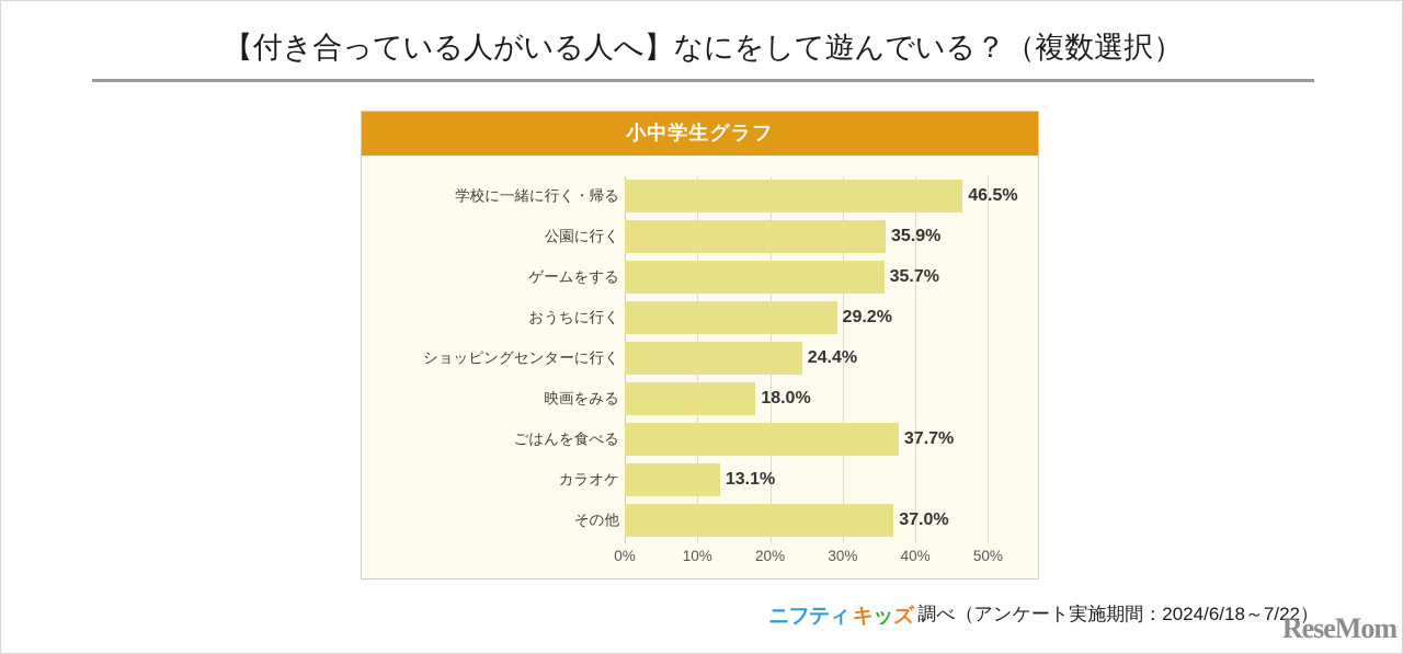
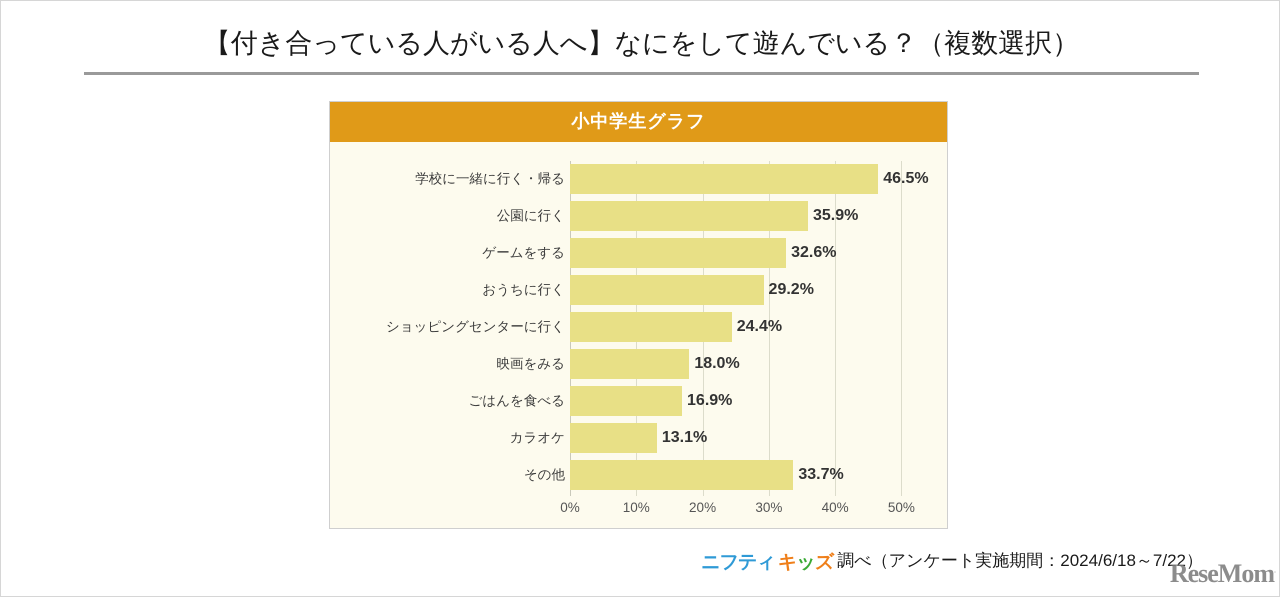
ゲームをする: 35.7% -> 32.6%
ごはんを食べる: 37.7% -> 16.9%
その他: 37.0% -> 33.7%
